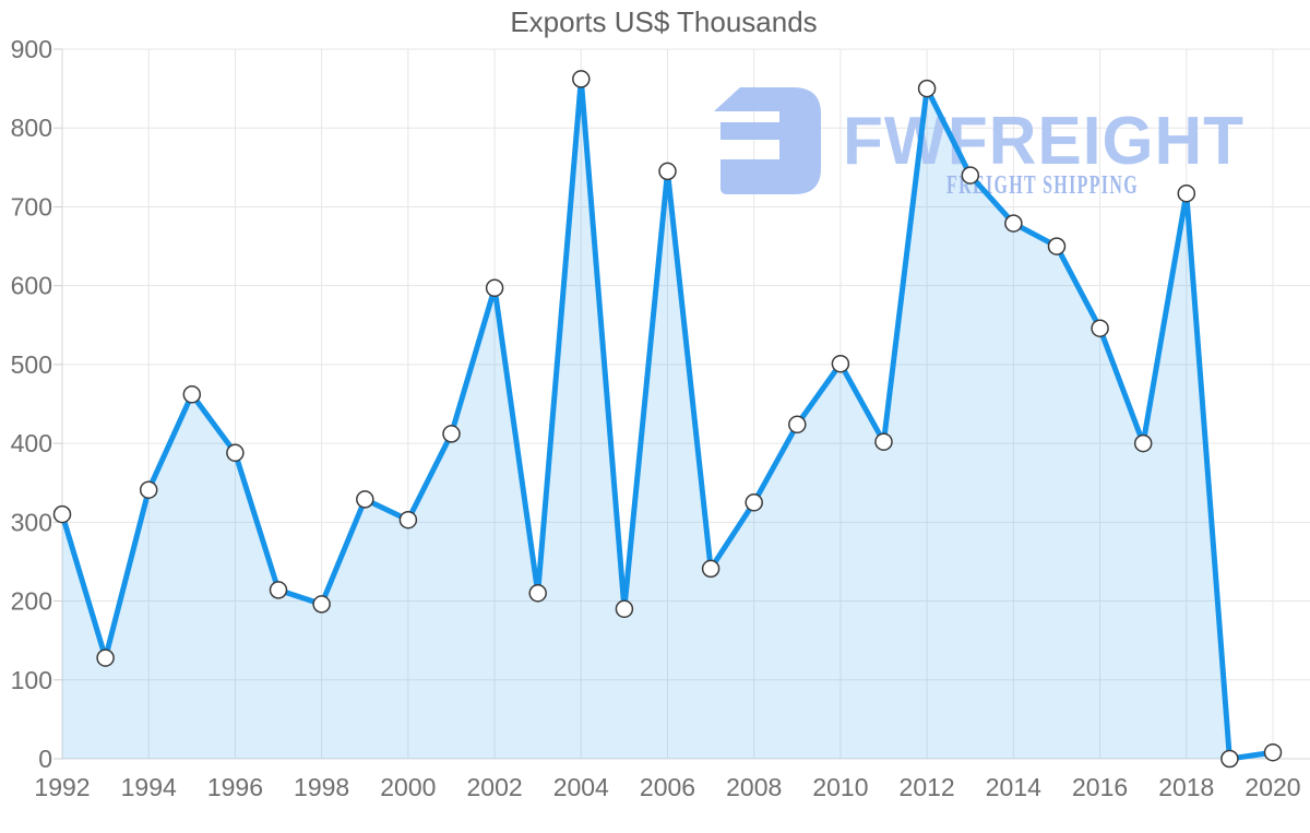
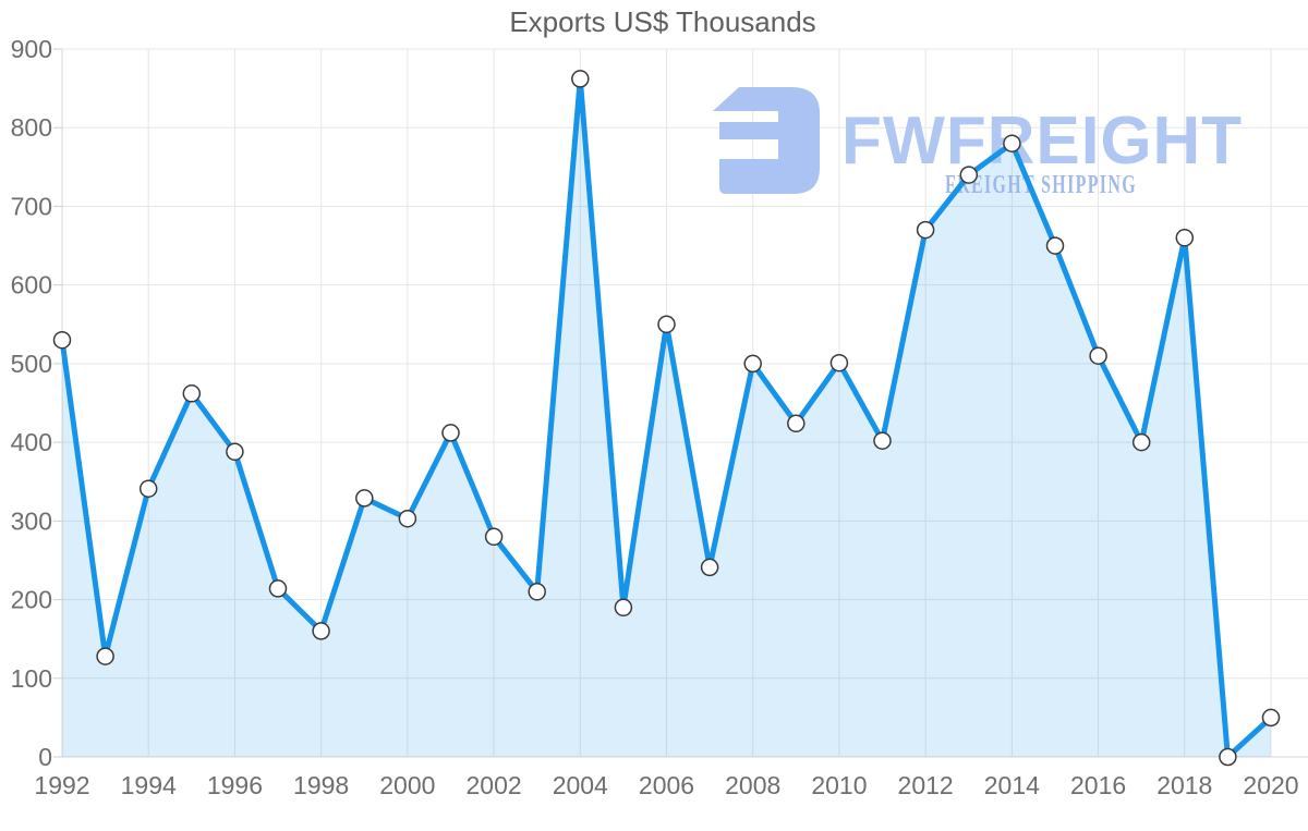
1992: 310 -> 530
1998: 200 -> 160
2002: 600 -> 280
2006: 740 -> 550
2008: 320 -> 500
2012: 850 -> 670
2014: 680 -> 780
2016: 550 -> 510
2018: 720 -> 660
2020: 10 -> 50
